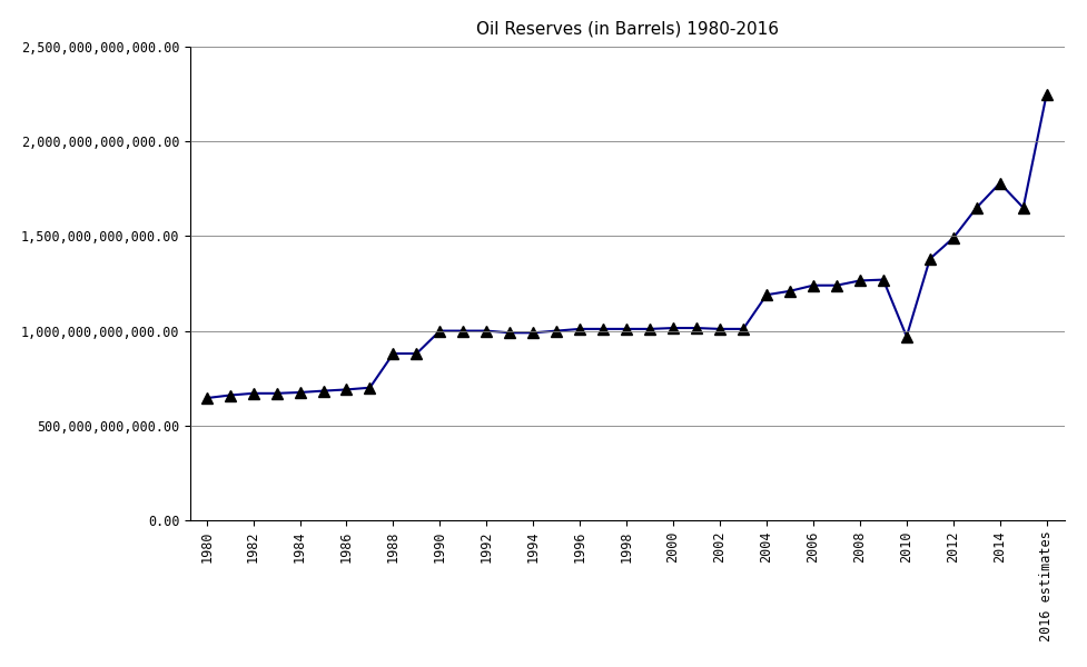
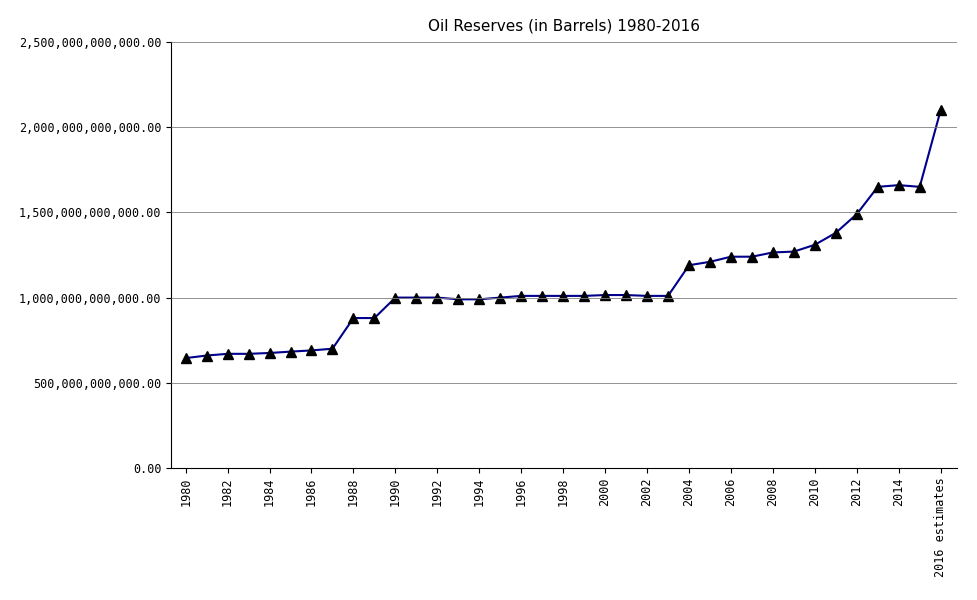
2010: 970,000,000,000 -> 1,310,000,000,000
2014: 1,780,000,000,000 -> 1,660,000,000,000
2016 estimates: 2,250,000,000,000 -> 2,100,000,000,000
